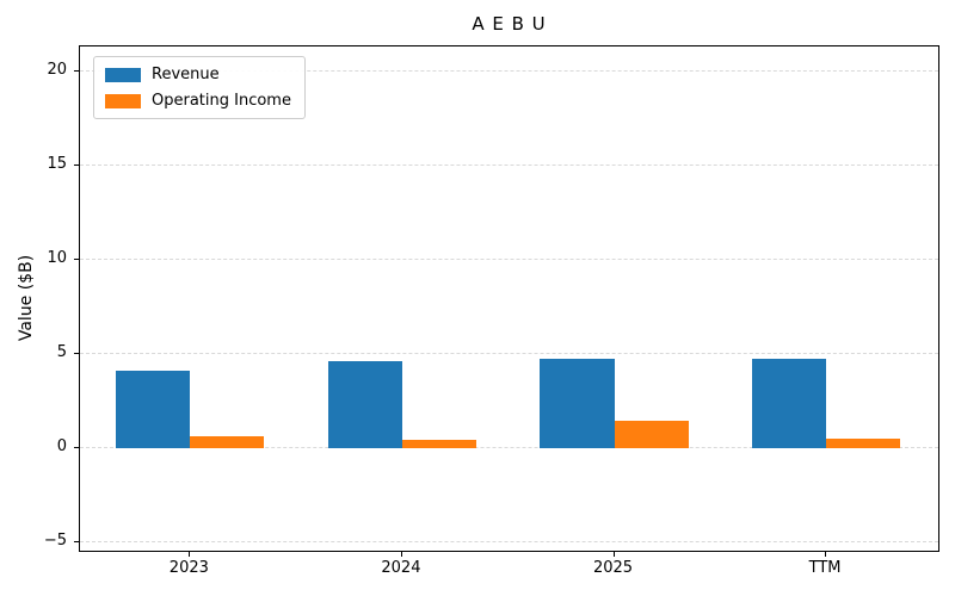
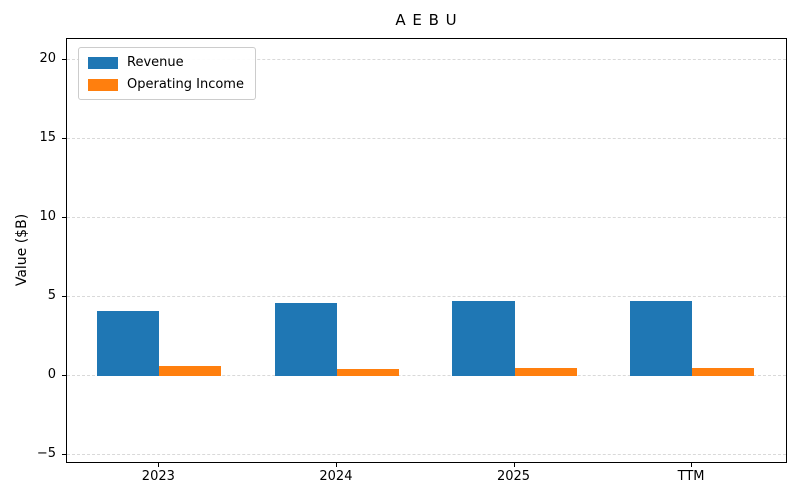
Operating Income/2025: 1.4 -> 0.5
